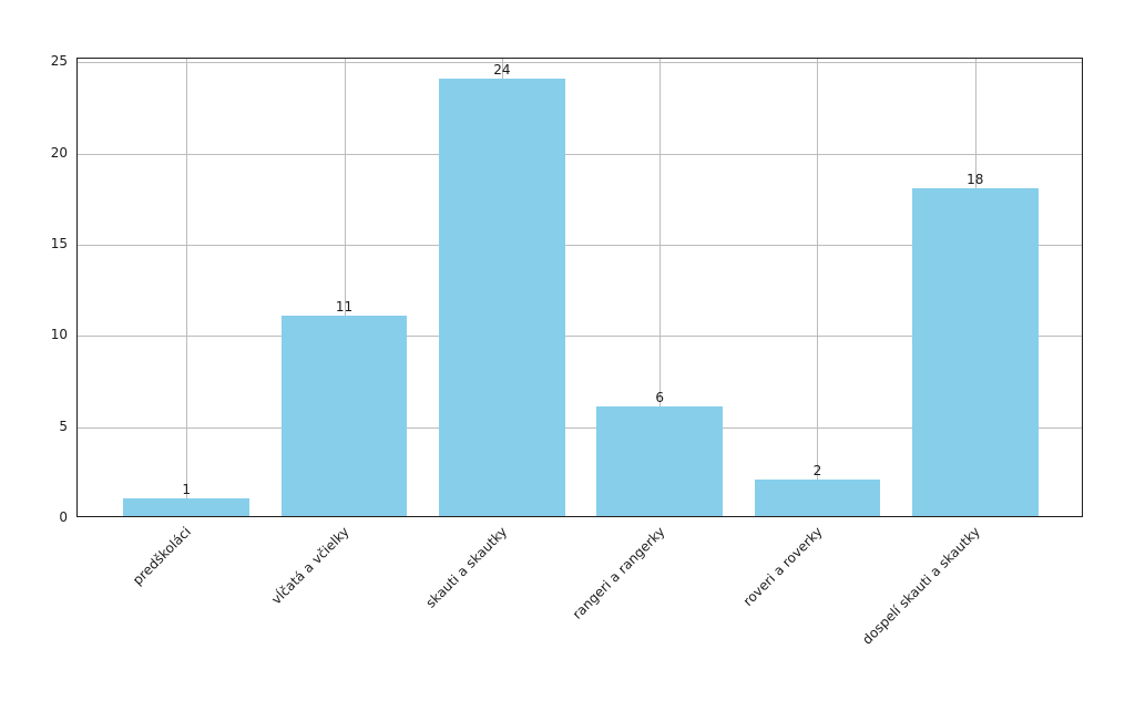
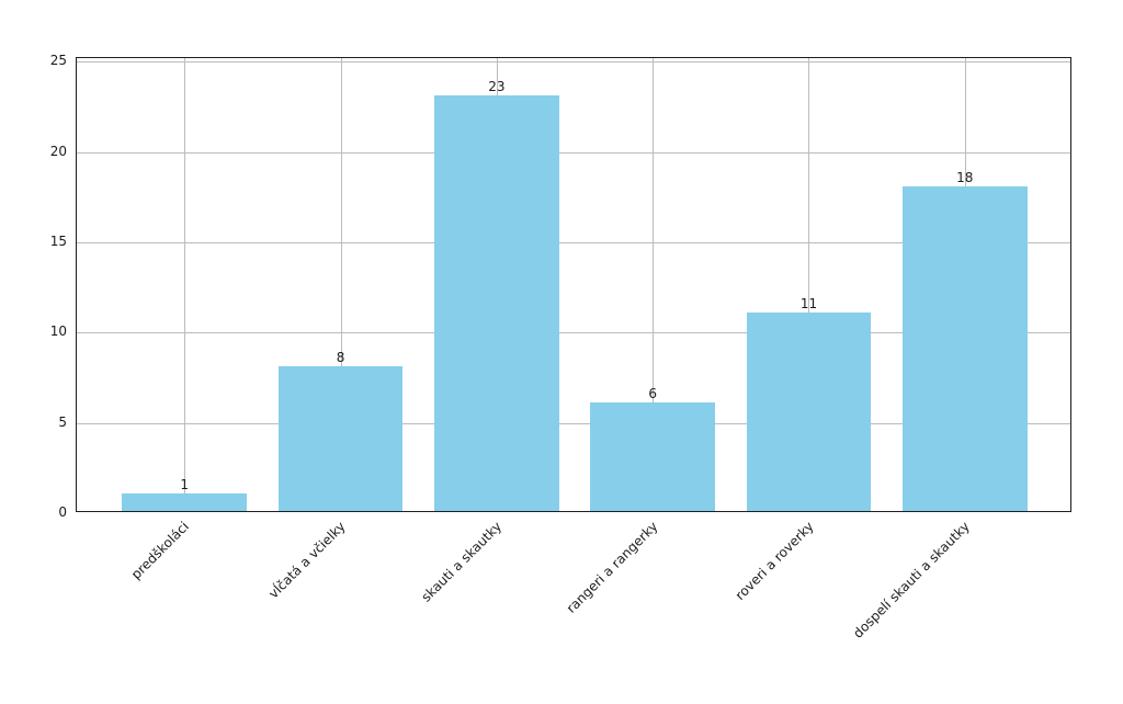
vĺčatá a včielky: 11 -> 8
skauti a skautky: 24 -> 23
roveri a roverky: 2 -> 11
